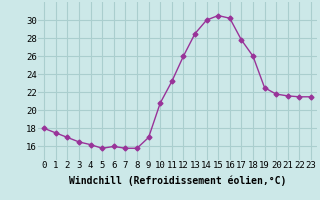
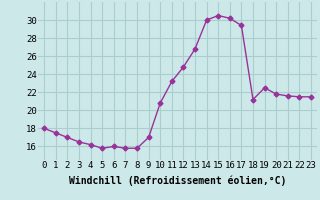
12: 26.0 -> 24.8
13: 28.5 -> 26.8
17: 27.8 -> 29.4
18: 26.0 -> 21.2
